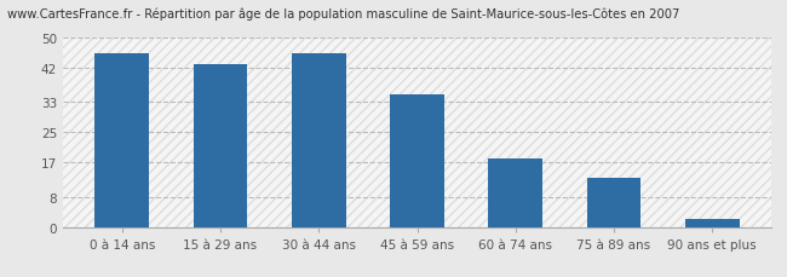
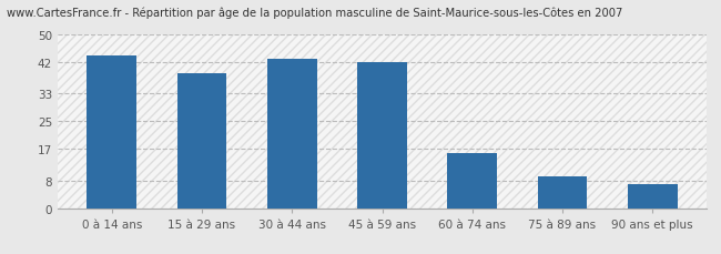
0 à 14 ans: 46 -> 44
15 à 29 ans: 43 -> 39
30 à 44 ans: 46 -> 43
45 à 59 ans: 35 -> 42
60 à 74 ans: 18 -> 16
75 à 89 ans: 13 -> 9
90 ans et plus: 2 -> 7
